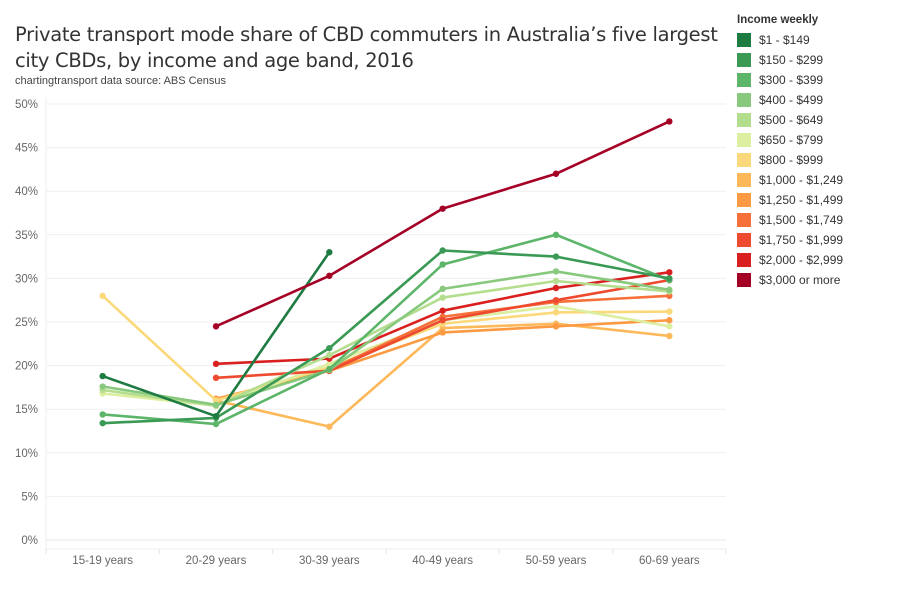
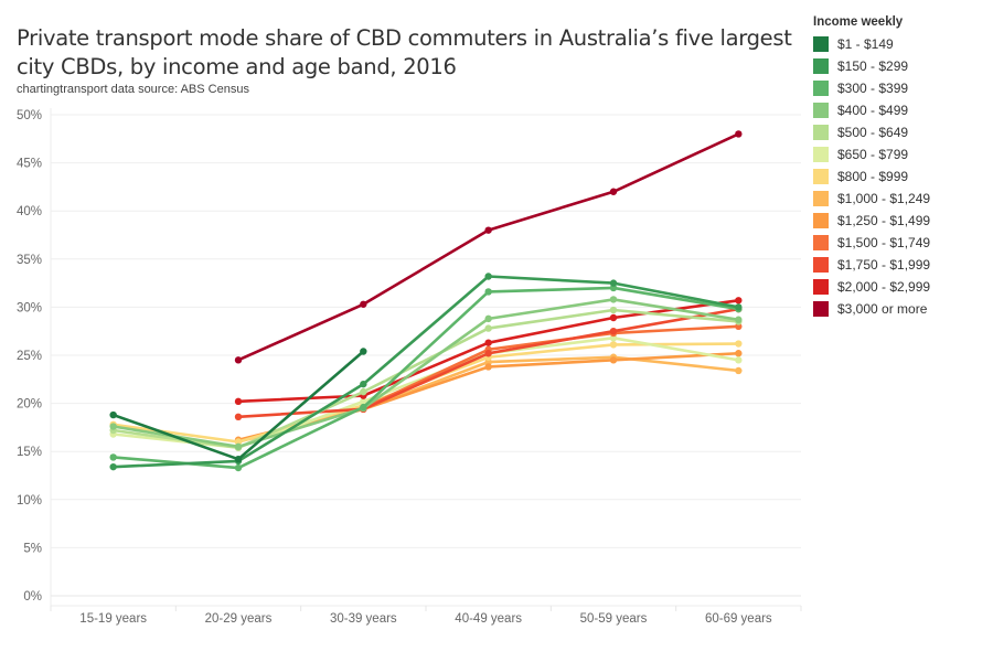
$800 - $999/15-19 years: 28% -> 18%
$1 - $149/30-39 years: 33% -> 25%
$1,000 - $1,249/30-39 years: 13% -> 19%
$300 - $399/50-59 years: 35% -> 32%
